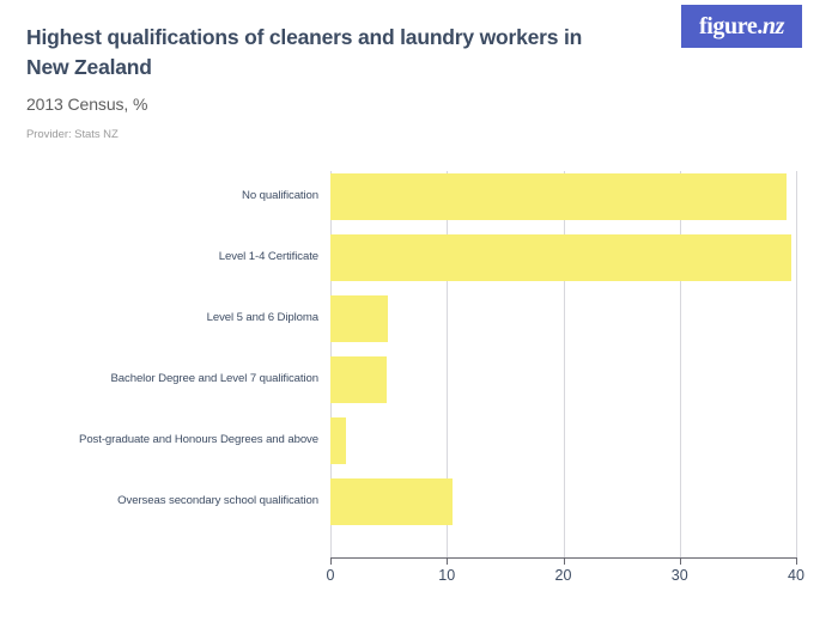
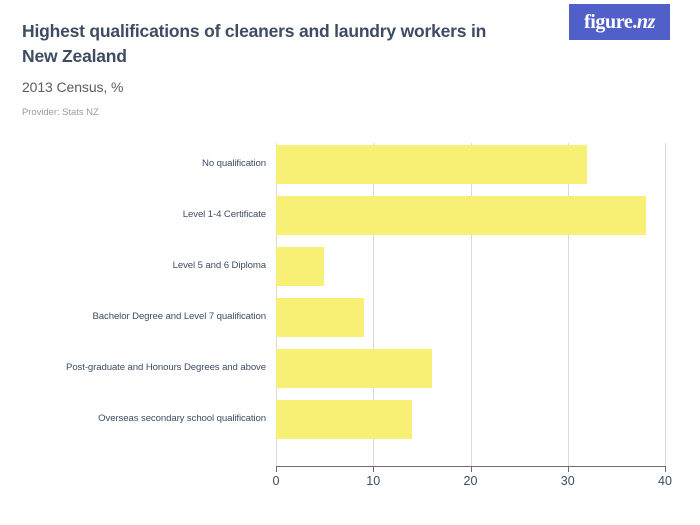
No qualification: 39 -> 32
Level 1-4 Certificate: 40 -> 38
Bachelor Degree and Level 7 qualification: 5 -> 9
Post-graduate and Honours Degrees and above: 1 -> 16
Overseas secondary school qualification: 10 -> 14
